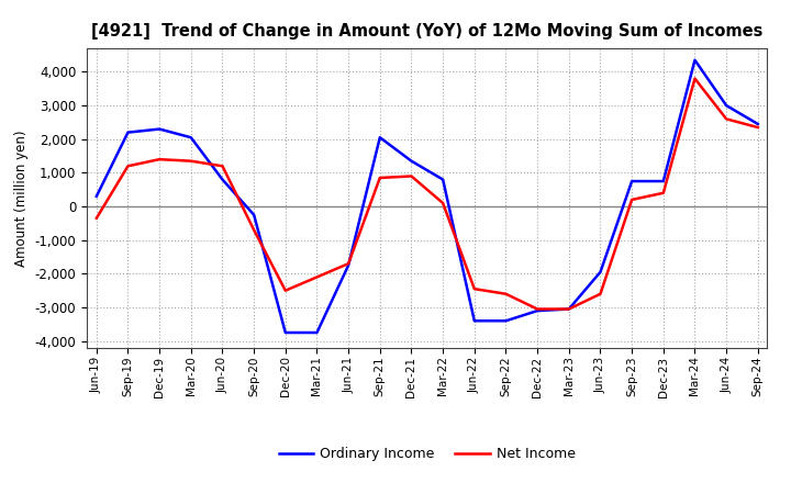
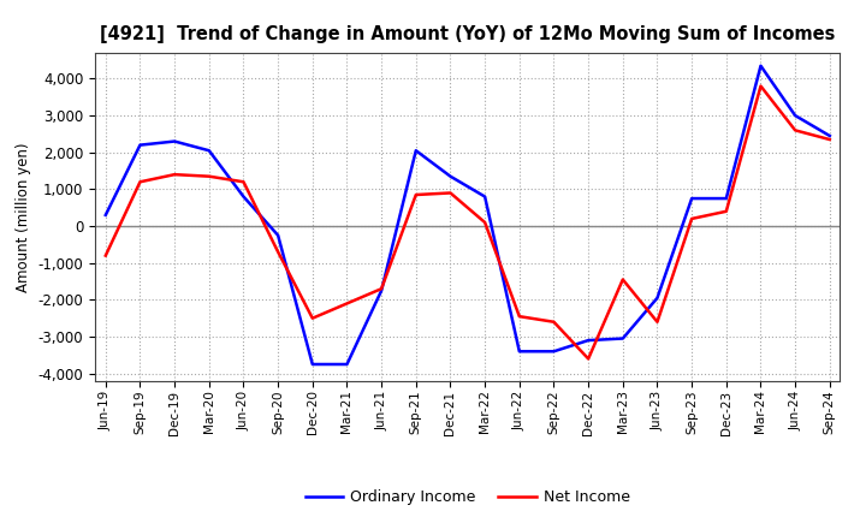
Net Income/Jun-19: -350 -> -800
Net Income/Dec-22: -3,050 -> -3,600
Net Income/Mar-23: -3,050 -> -1,450
